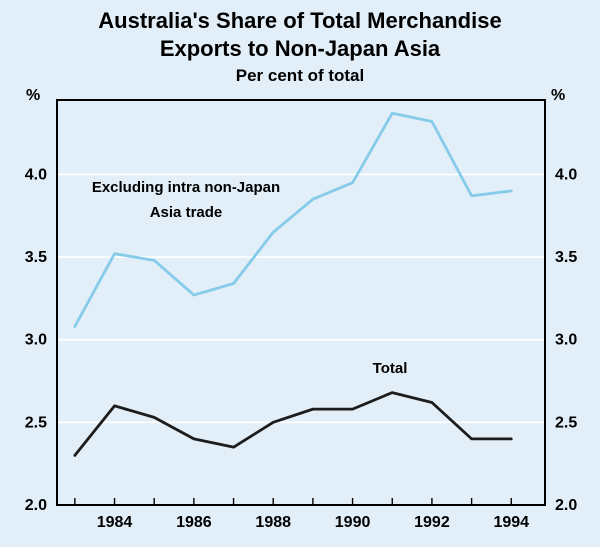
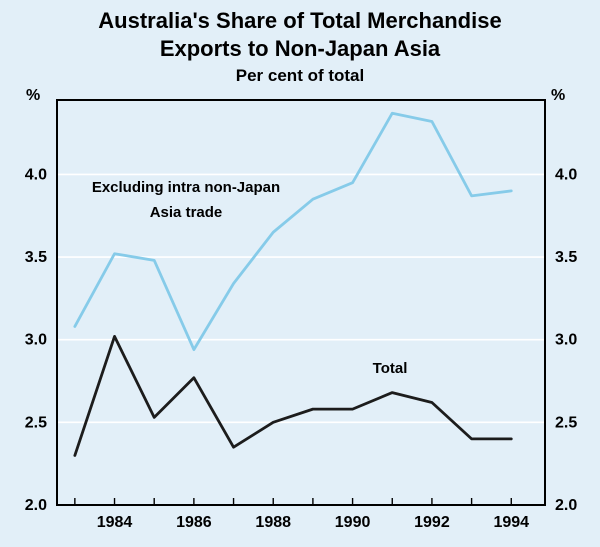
Total/1984: 2.60 -> 3.02
Excluding intra non-Japan Asia trade/1986: 3.27 -> 2.94
Total/1986: 2.40 -> 2.77
